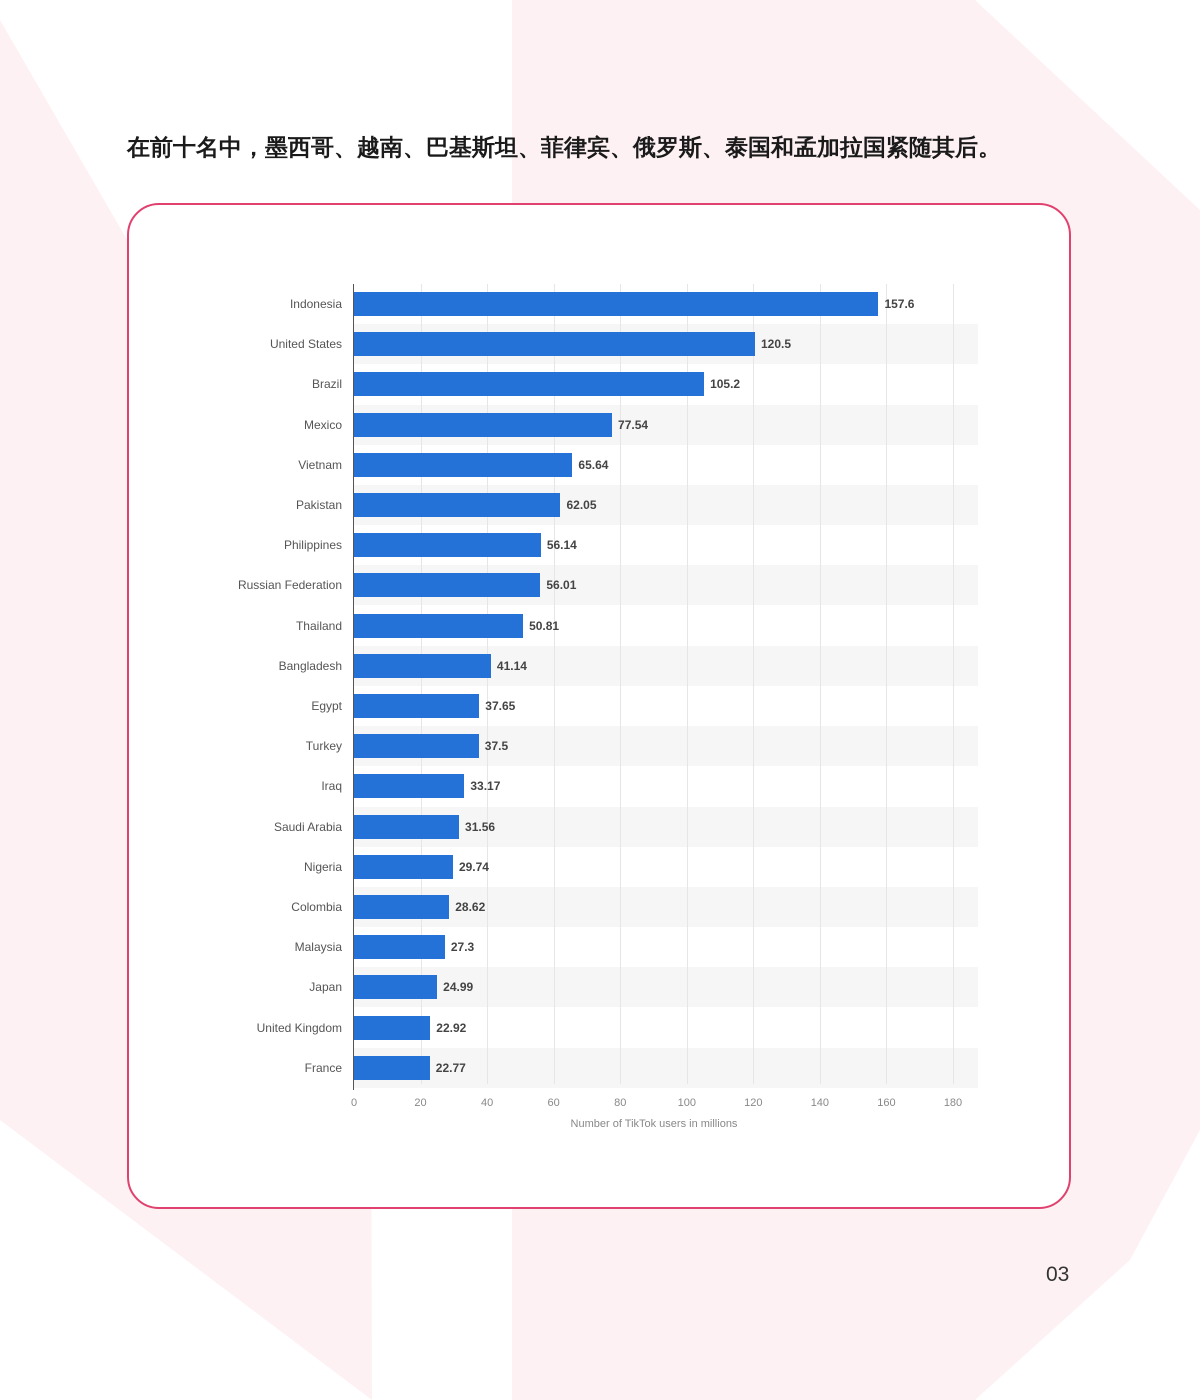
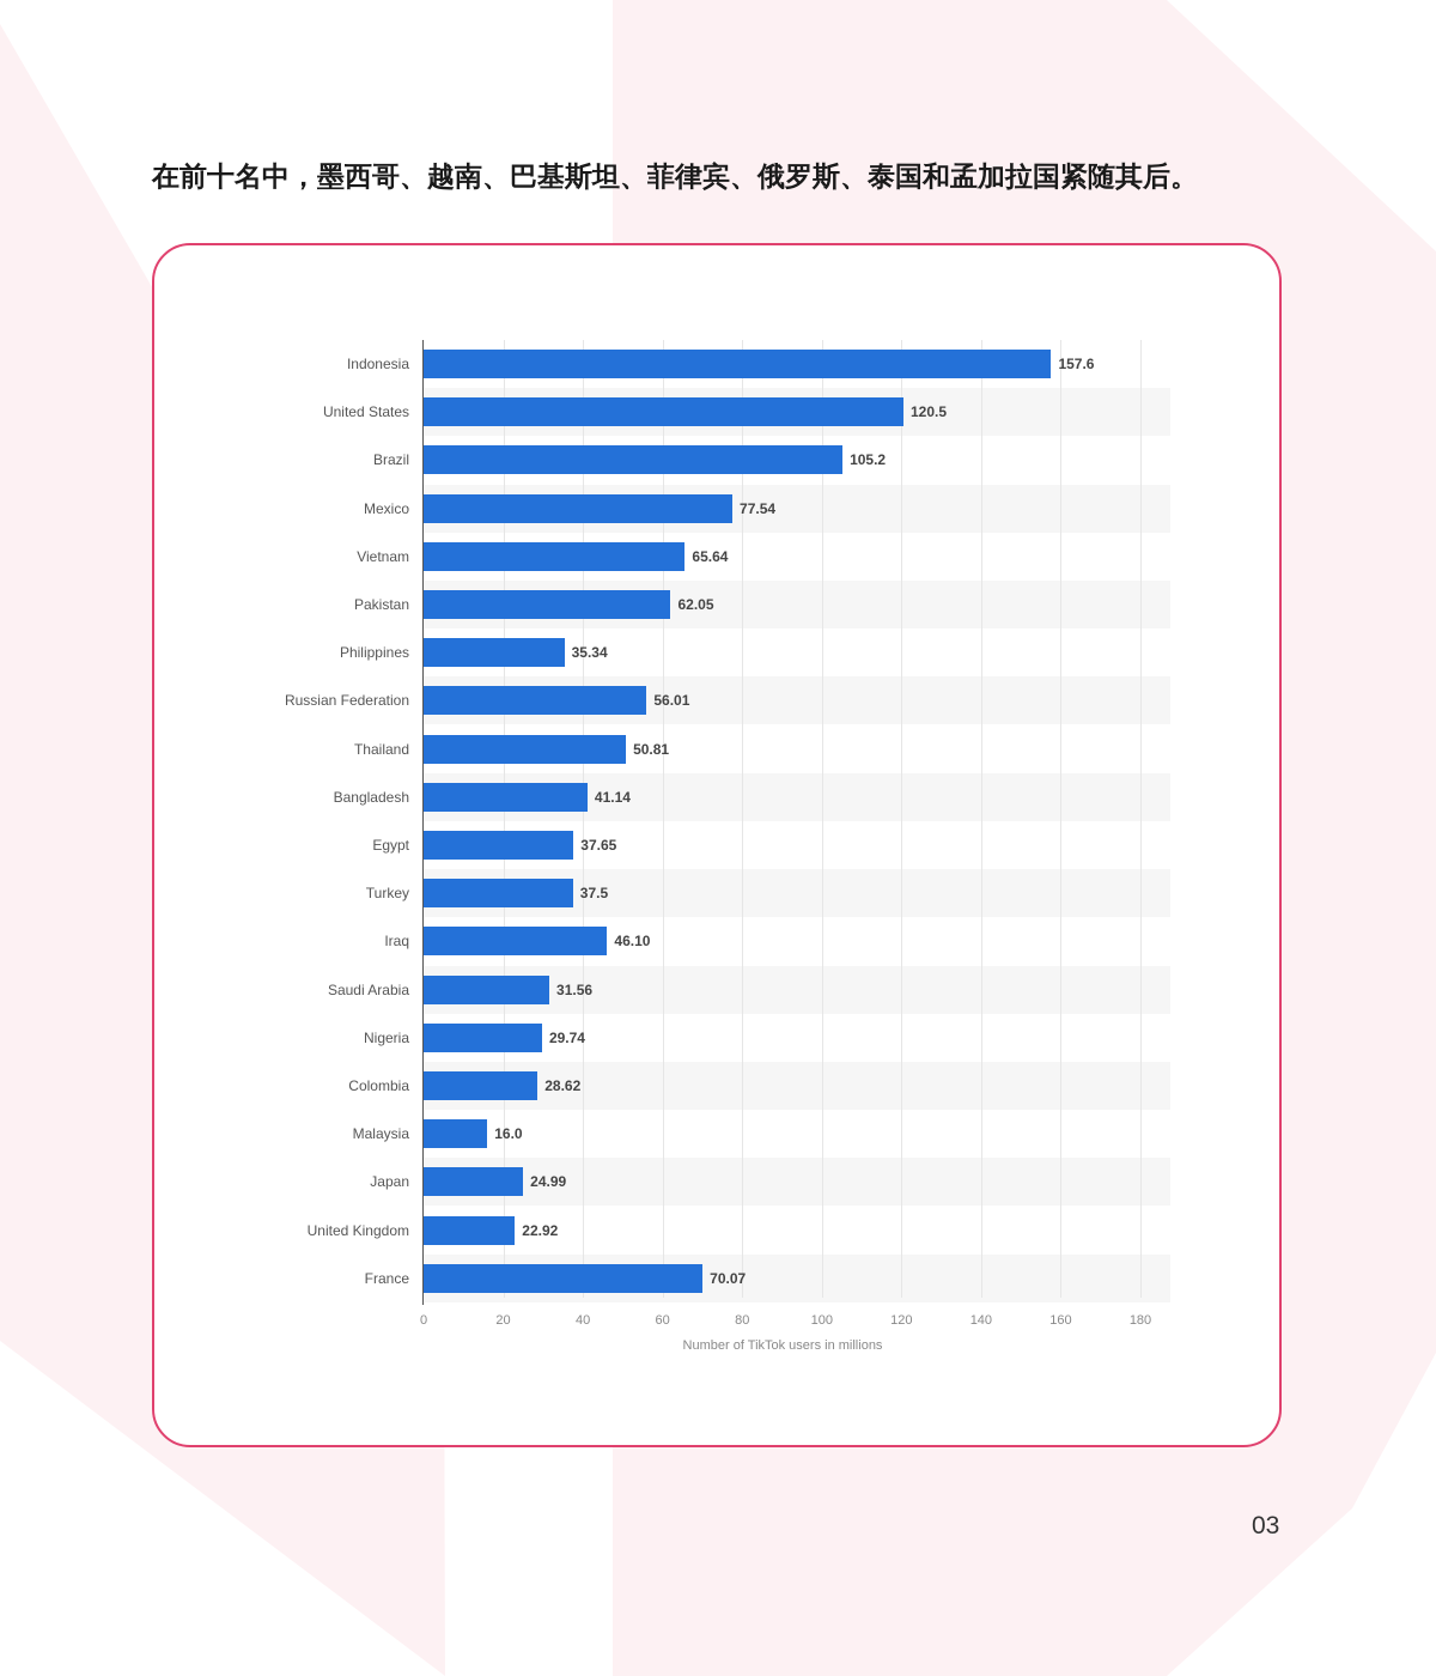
Philippines: 56.14 -> 35.34
Iraq: 33.17 -> 46.10
Malaysia: 27.3 -> 16.0
France: 22.77 -> 70.07
